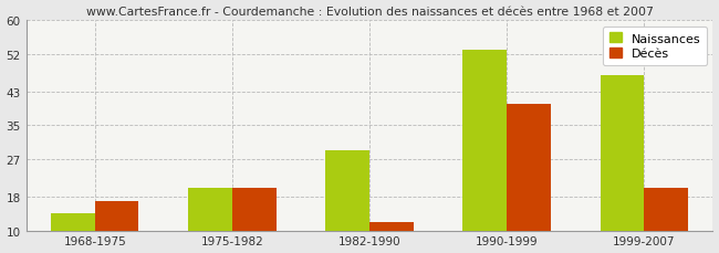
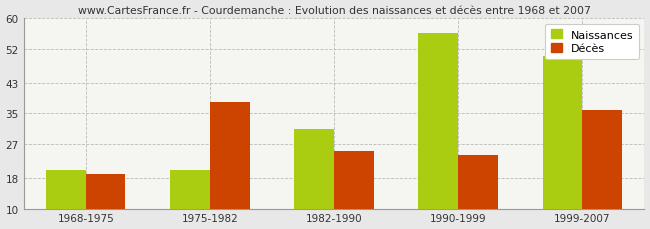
Naissances/1968-1975: 14 -> 20
Décès/1968-1975: 17 -> 19
Décès/1975-1982: 20 -> 38
Naissances/1982-1990: 29 -> 31
Décès/1982-1990: 12 -> 25
Naissances/1990-1999: 53 -> 56
Décès/1990-1999: 40 -> 24
Naissances/1999-2007: 47 -> 50
Décès/1999-2007: 20 -> 36
